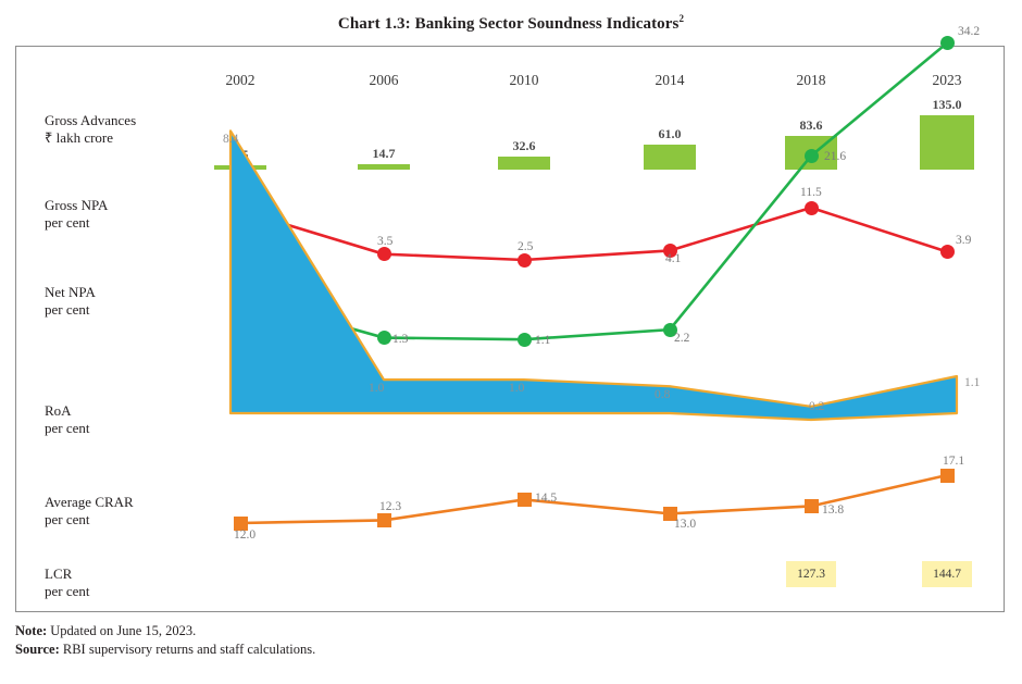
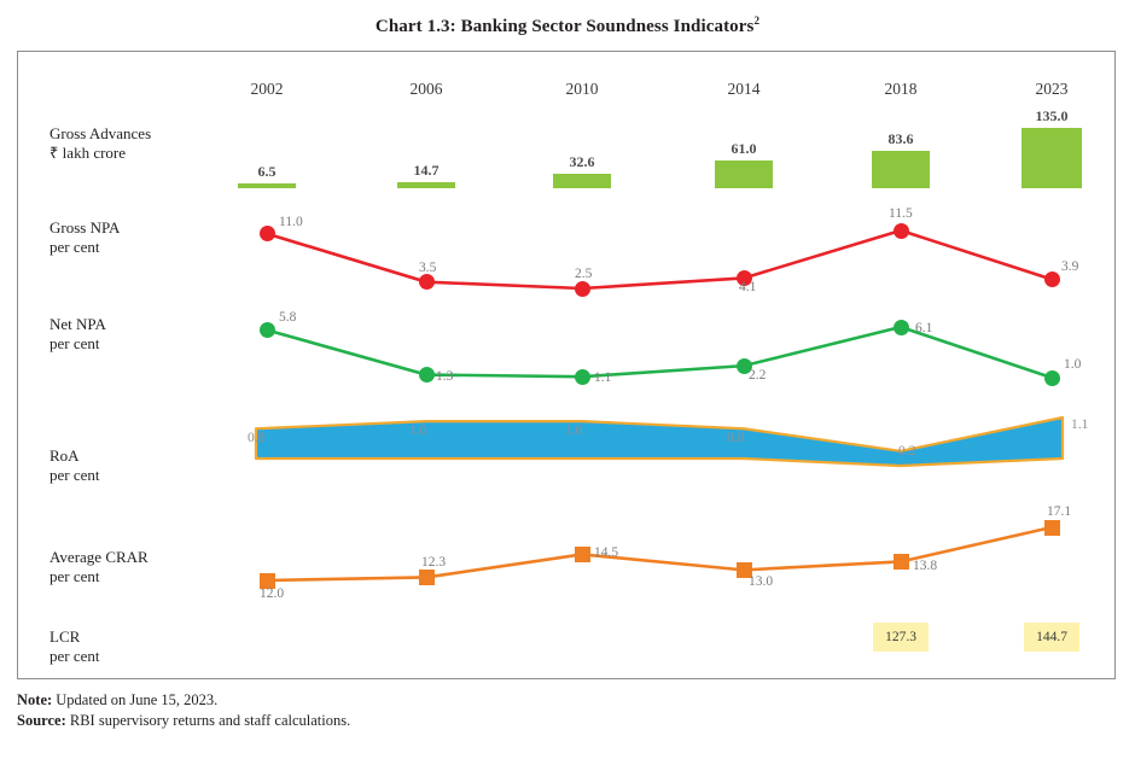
RoA/2002: 8.4 -> 0.8
Net NPA/2018: 21.6 -> 6.1
Net NPA/2023: 34.2 -> 1.0
